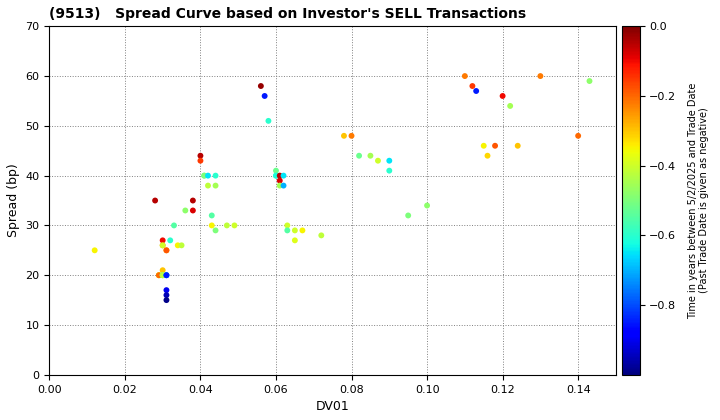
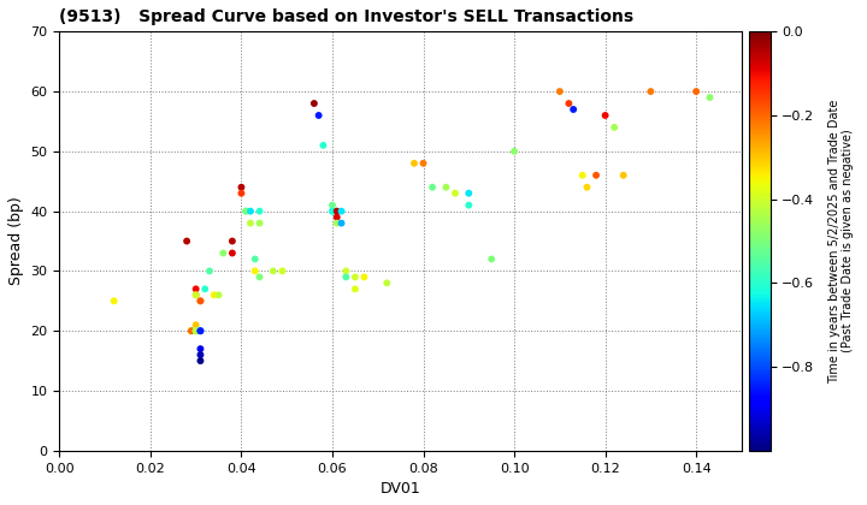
0.10: 34 -> 50
0.14: 48 -> 60
